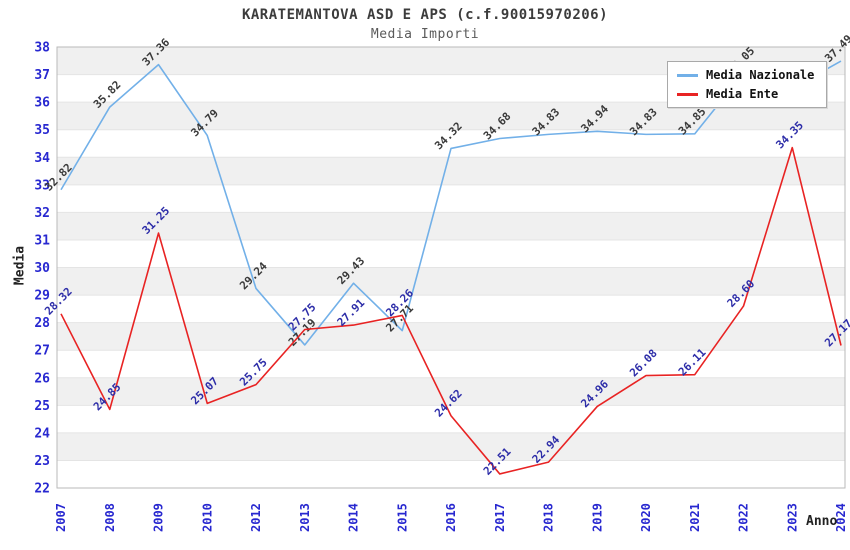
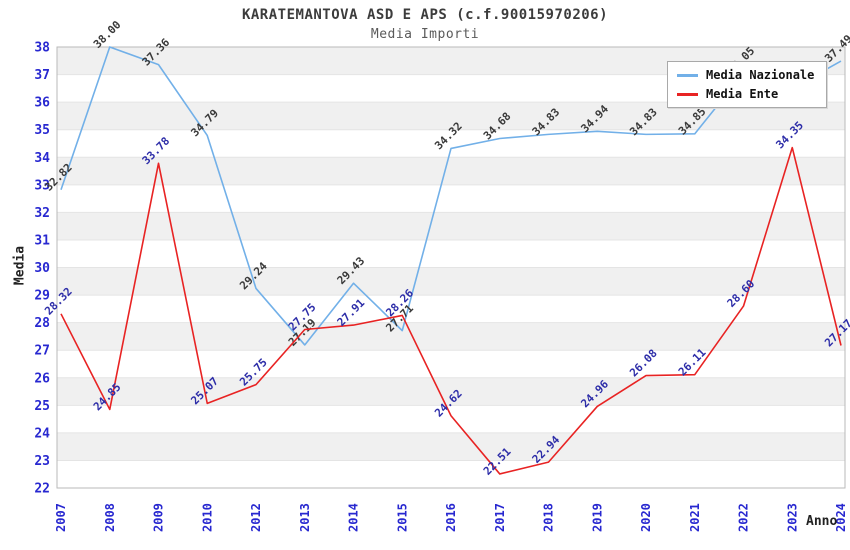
Media Nazionale/2008: 35.82 -> 38.00
Media Ente/2009: 31.25 -> 33.78
